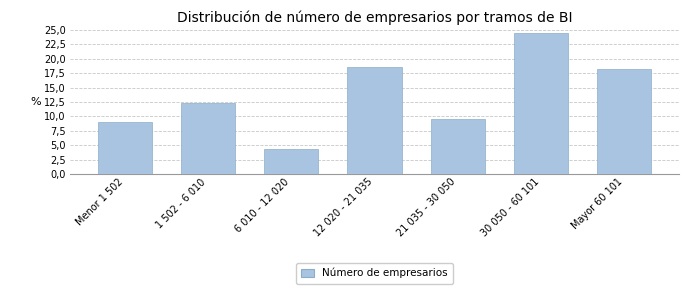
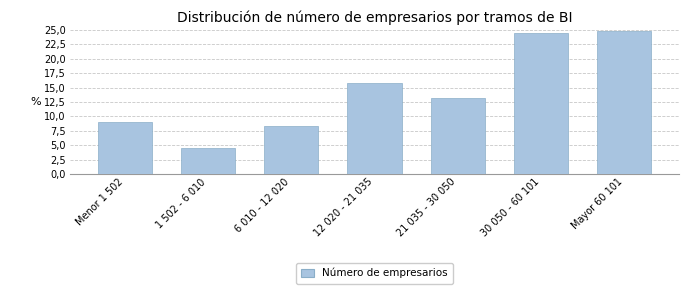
1 502 - 6 010: 12,4 -> 4,6
6 010 - 12 020: 4,4 -> 8,4
12 020 - 21 035: 18,6 -> 15,8
21 035 - 30 050: 9,6 -> 13,2
Mayor 60 101: 18,2 -> 24,8
